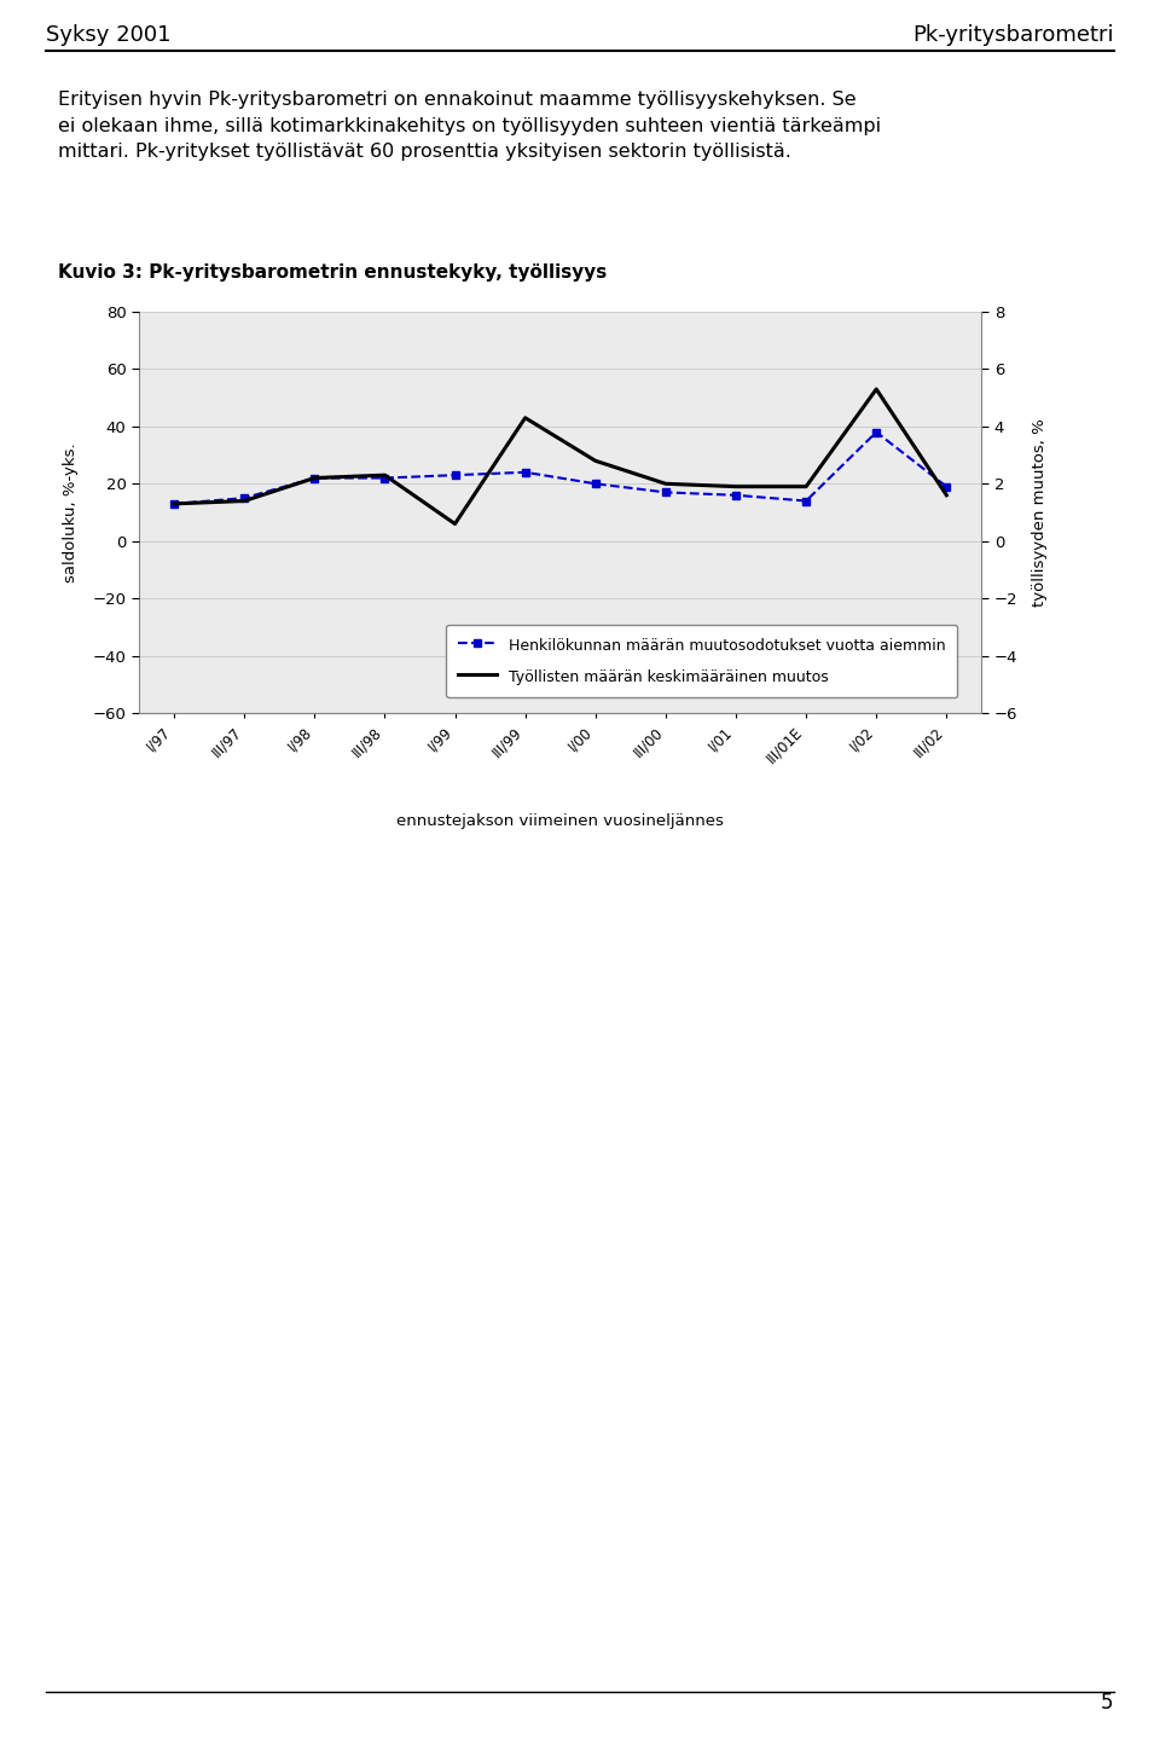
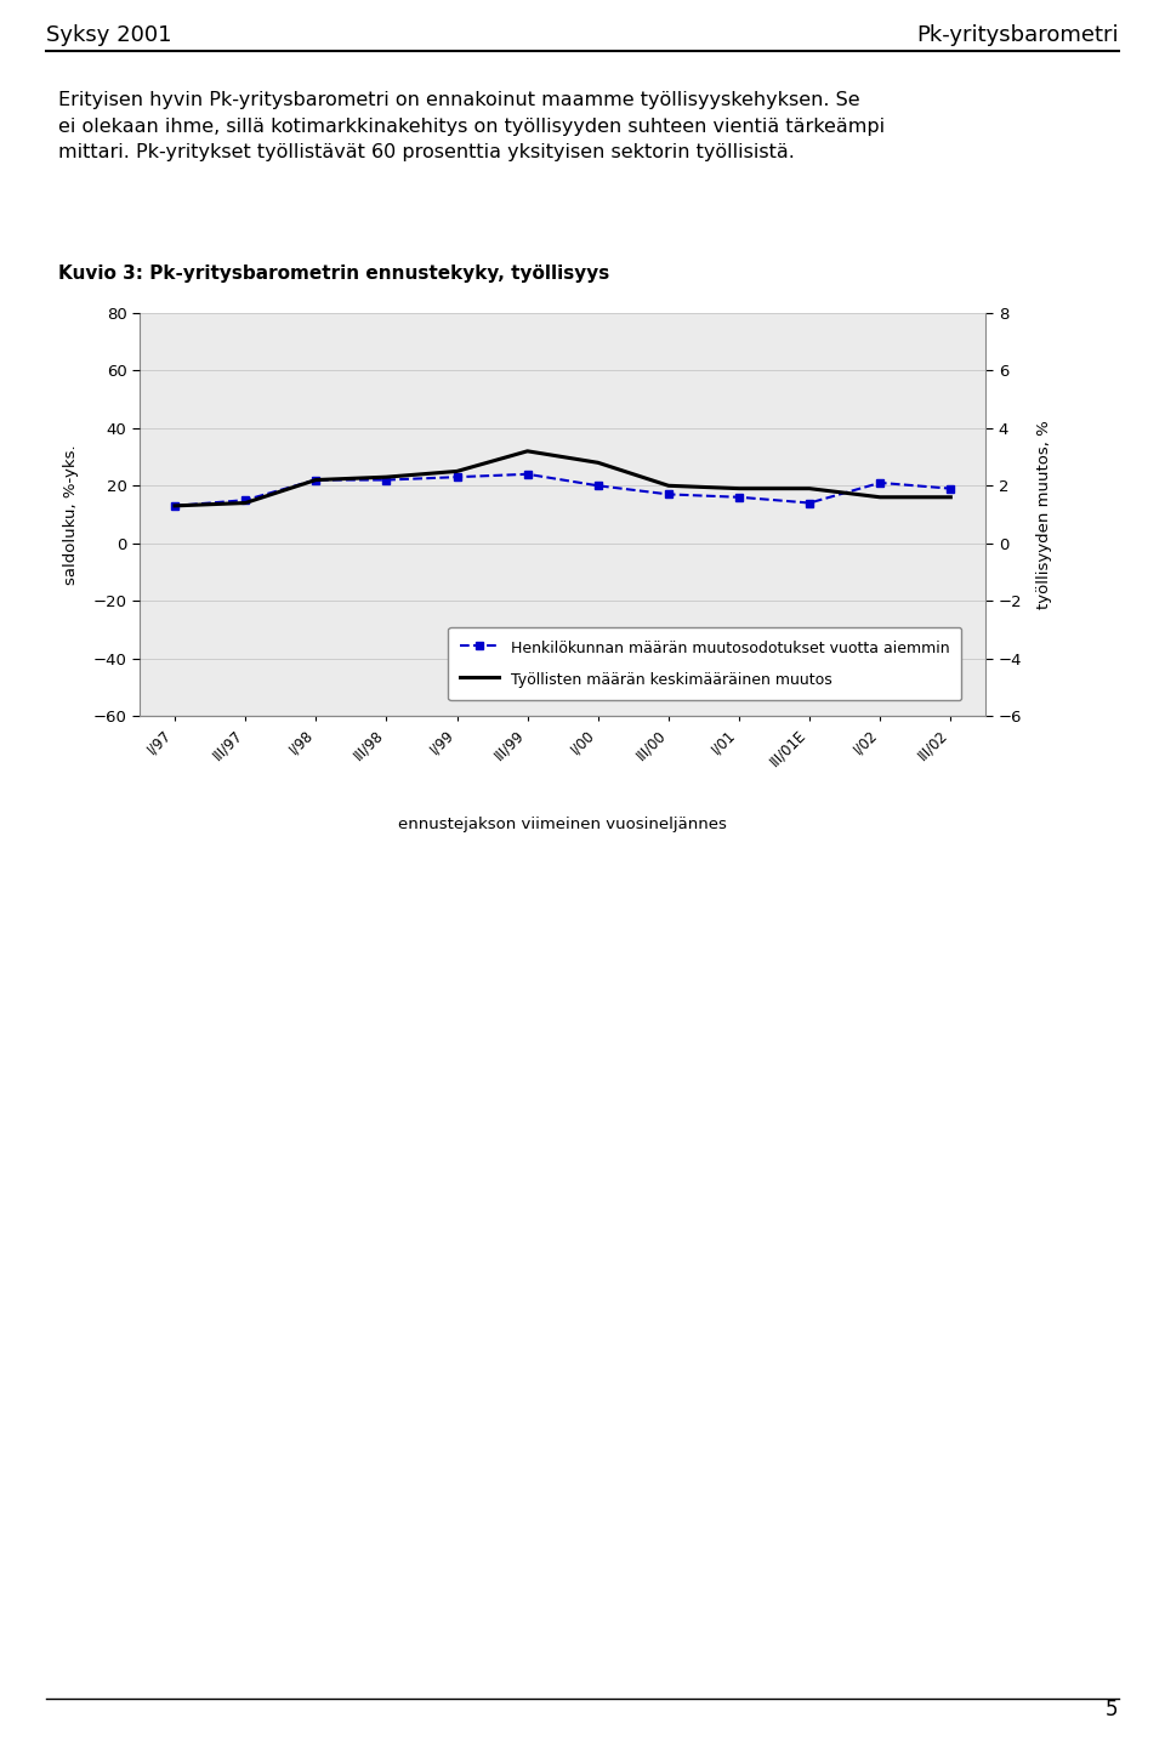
Työllisten määrän keskimääräinen muutos/I/99: 6 -> 25
Työllisten määrän keskimääräinen muutos/III/99: 43 -> 32
Henkilökunnan määrän muutosodotukset vuotta aiemmin/I/02: 38 -> 21
Työllisten määrän keskimääräinen muutos/I/02: 53 -> 16
